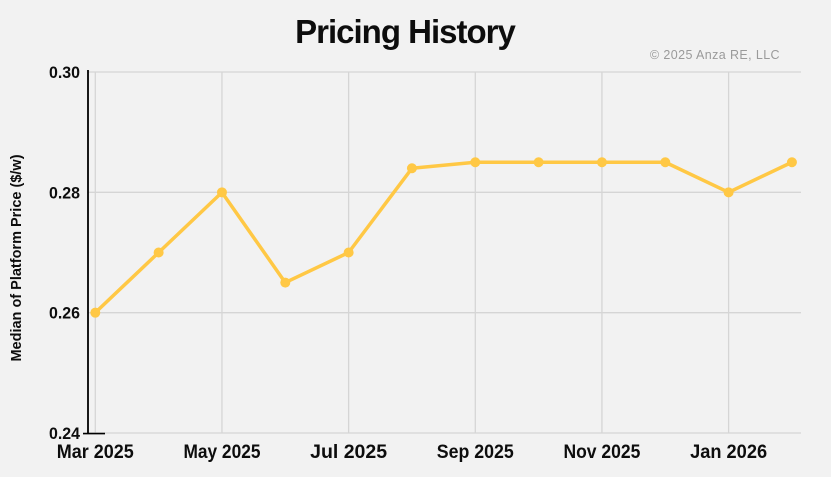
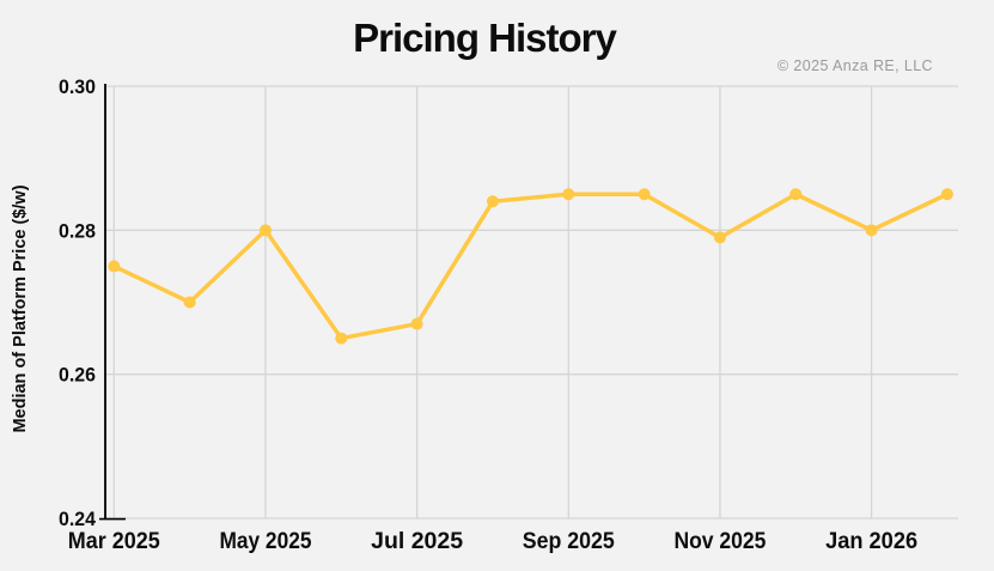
Mar 2025: 0.260 -> 0.275
Jul 2025: 0.270 -> 0.267
Nov 2025: 0.285 -> 0.279
